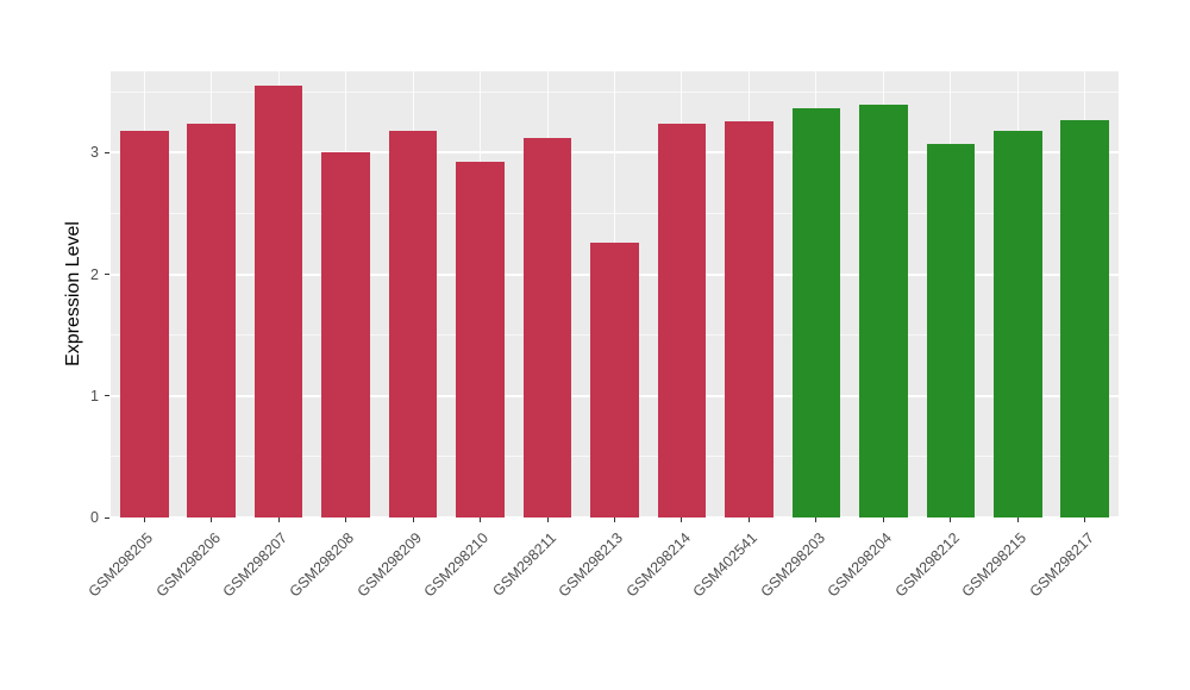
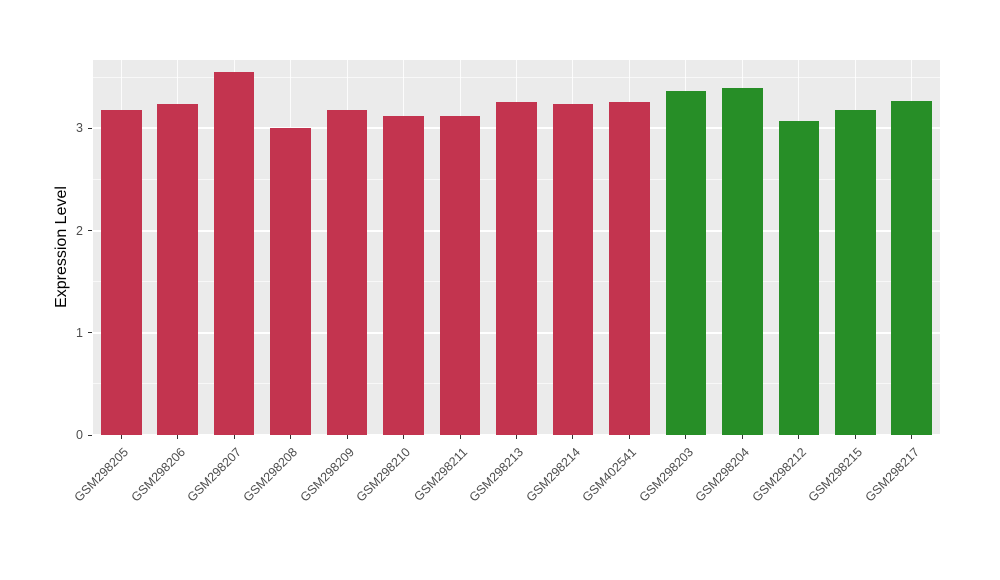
GSM298210: 2.93 -> 3.12
GSM298213: 2.26 -> 3.26
